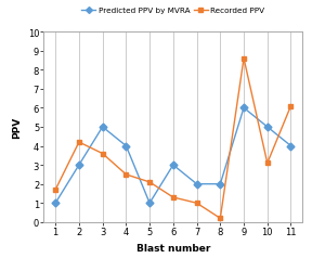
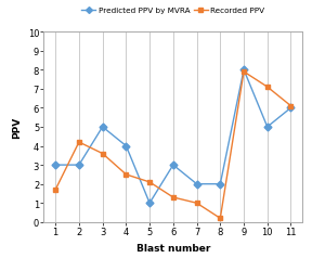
Predicted PPV by MVRA/1: 1 -> 3
Predicted PPV by MVRA/9: 6 -> 8
Recorded PPV/9: 8.6 -> 7.9
Recorded PPV/10: 3.1 -> 7.1
Predicted PPV by MVRA/11: 4 -> 6
